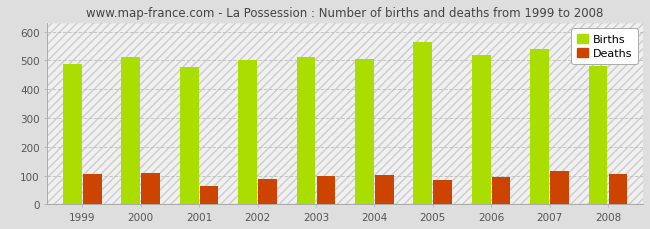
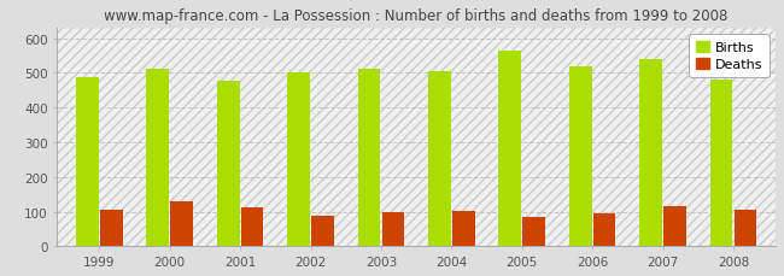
Deaths/2000: 110 -> 131
Deaths/2001: 65 -> 114
